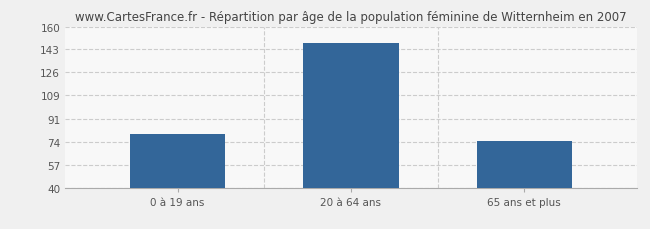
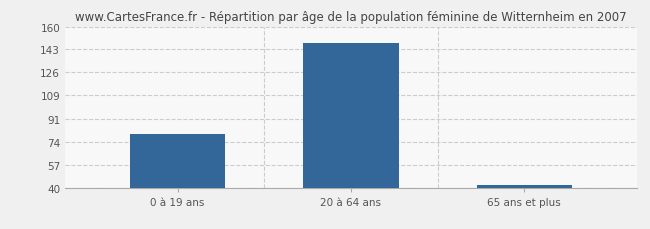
65 ans et plus: 75 -> 42
